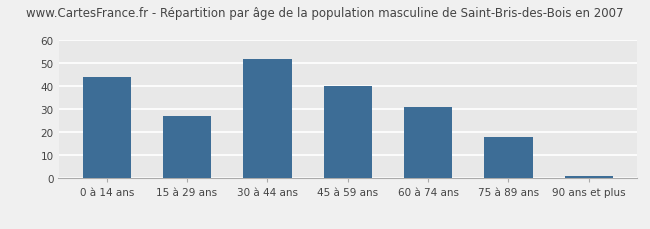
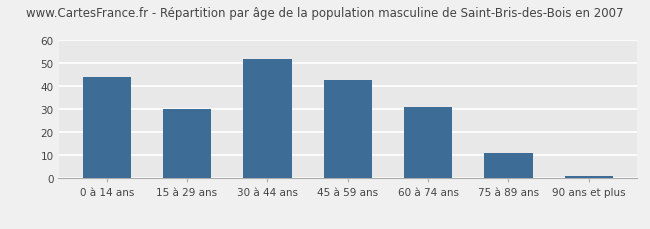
15 à 29 ans: 27 -> 30
45 à 59 ans: 40 -> 43
75 à 89 ans: 18 -> 11
